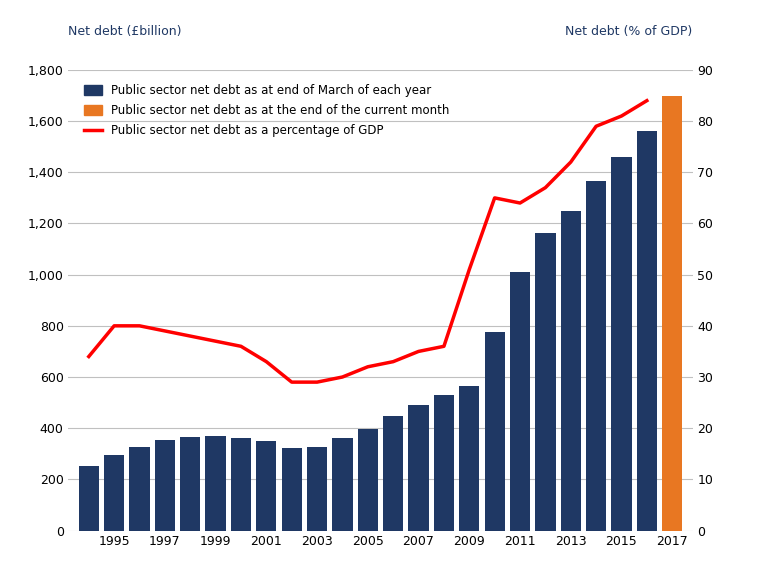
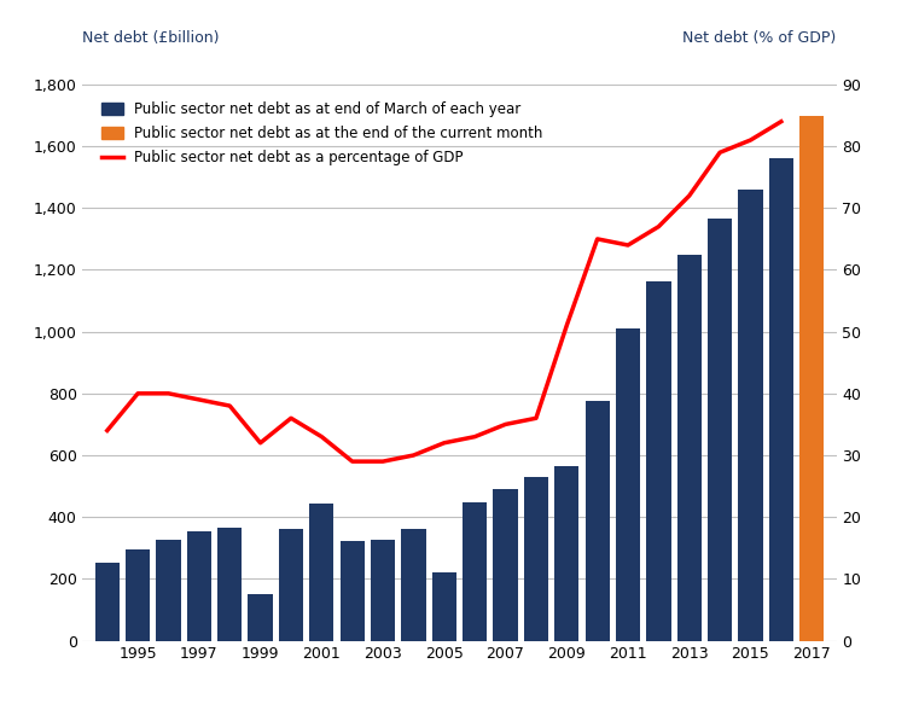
Public sector net debt as at end of March of each year/1999: 368 -> 150
Public sector net debt as a percentage of GDP/1999: 37 -> 32
Public sector net debt as at end of March of each year/2001: 350 -> 445
Public sector net debt as at end of March of each year/2005: 397 -> 220
